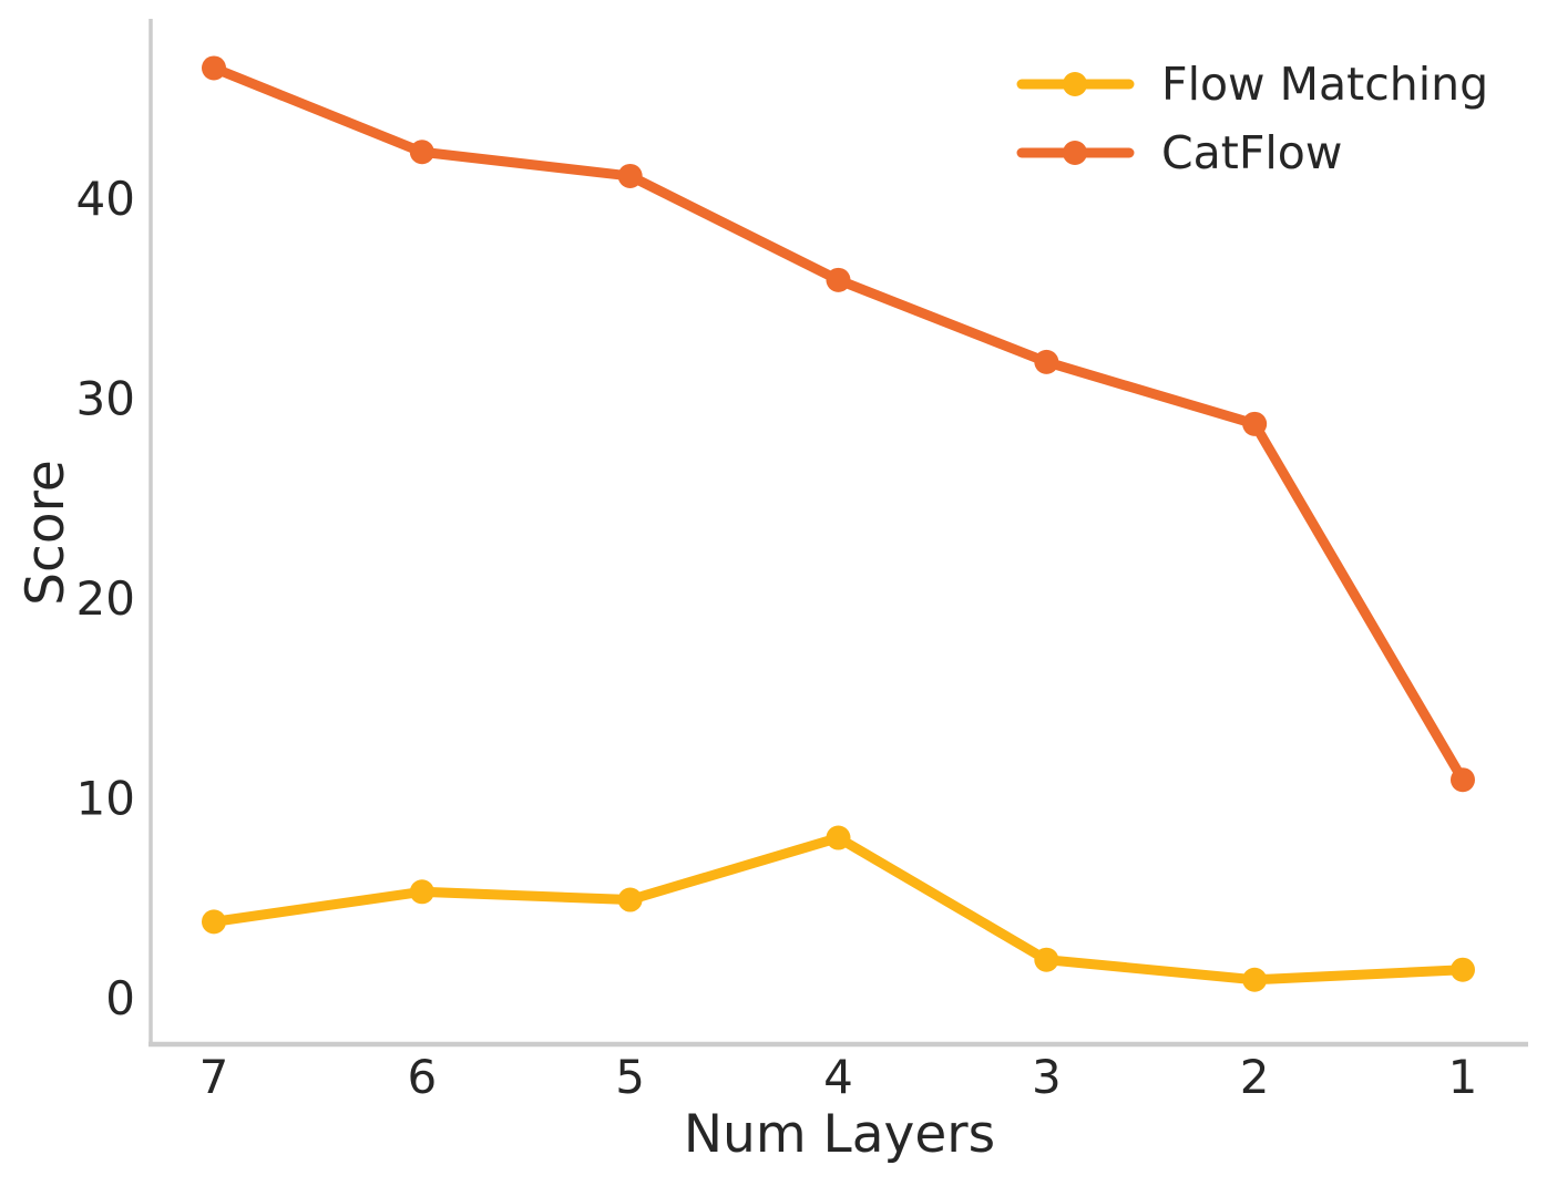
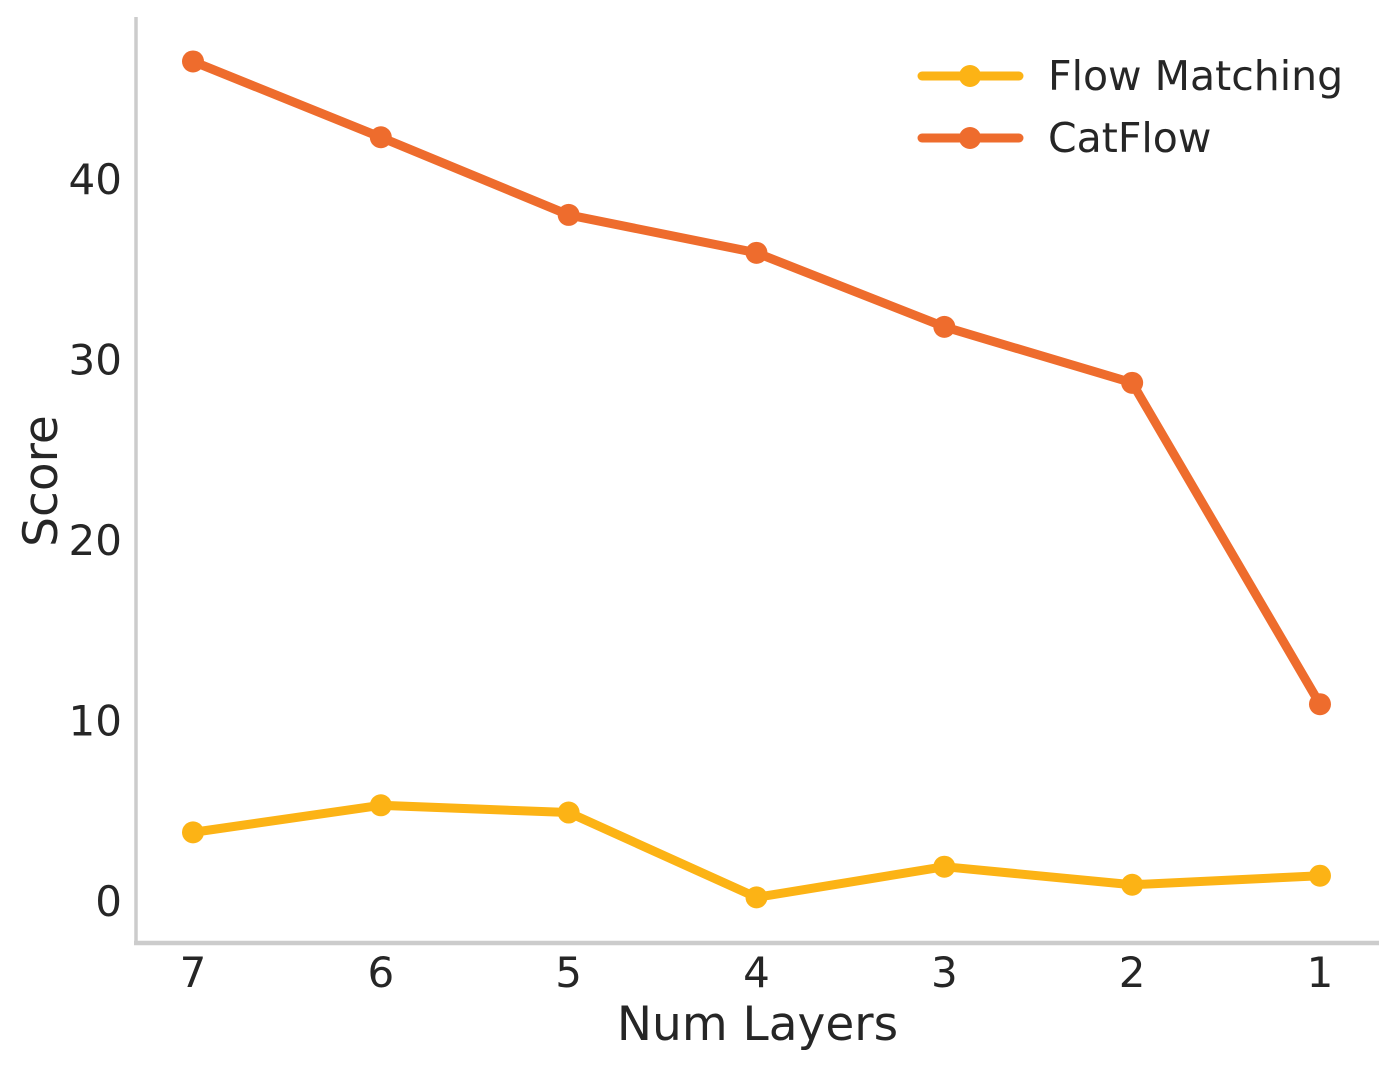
CatFlow/5: 41.1 -> 38.0
Flow Matching/4: 8.0 -> 0.2
